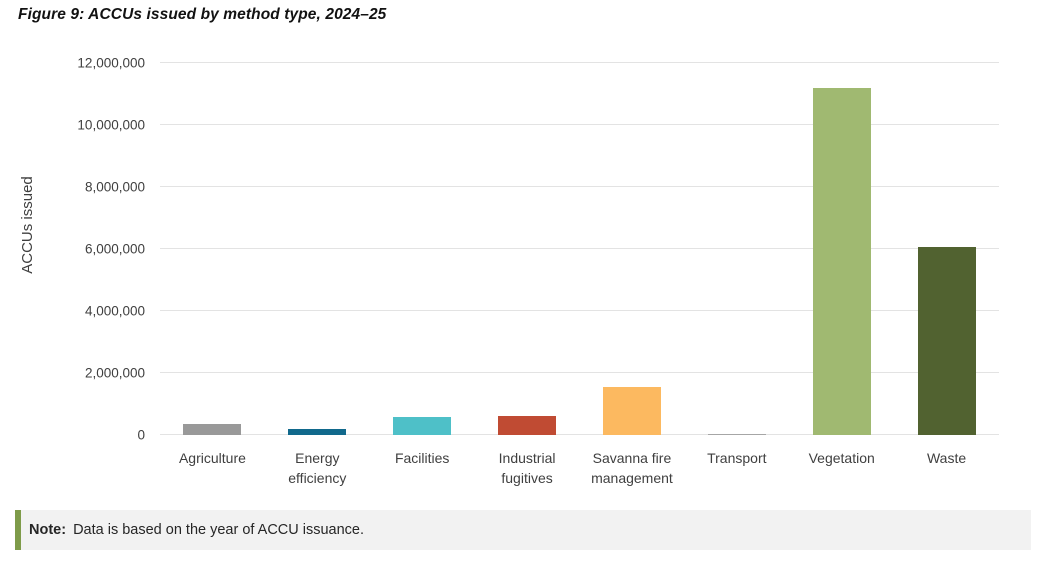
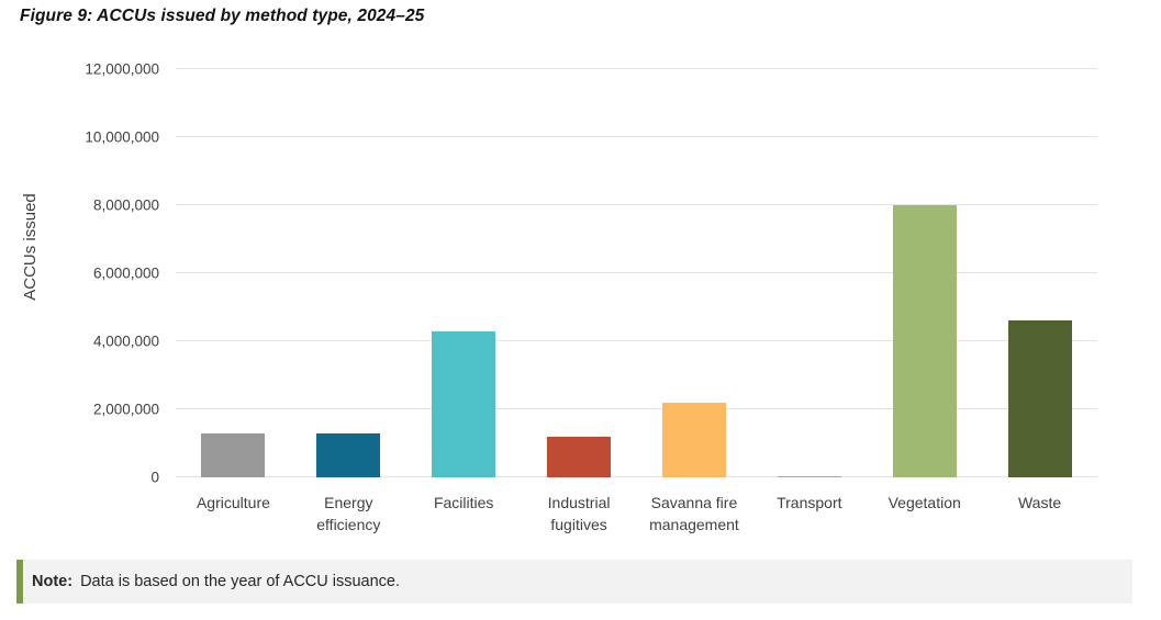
Agriculture: 400000 -> 1300000
Energy efficiency: 200000 -> 1300000
Facilities: 600000 -> 4300000
Industrial fugitives: 600000 -> 1200000
Savanna fire management: 1600000 -> 2200000
Vegetation: 11200000 -> 8000000
Waste: 6000000 -> 4600000
